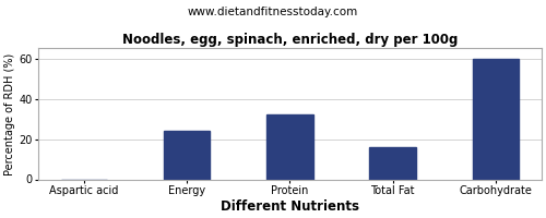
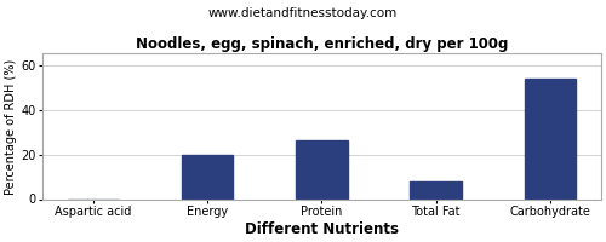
Energy: 24 -> 20
Protein: 32 -> 26
Total Fat: 16 -> 8
Carbohydrate: 60 -> 54
